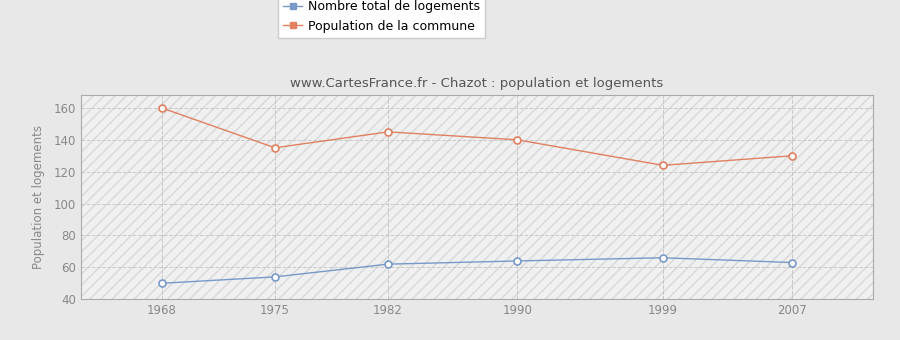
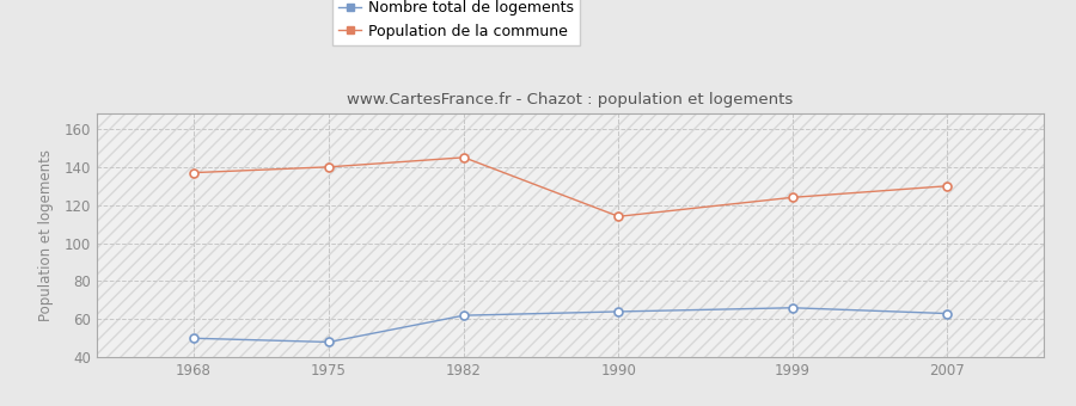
Population de la commune/1968: 160 -> 137
Nombre total de logements/1975: 54 -> 48
Population de la commune/1975: 135 -> 140
Population de la commune/1990: 140 -> 114
